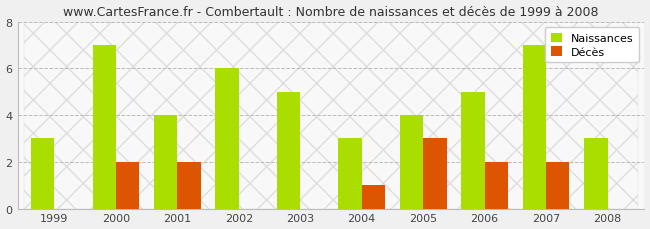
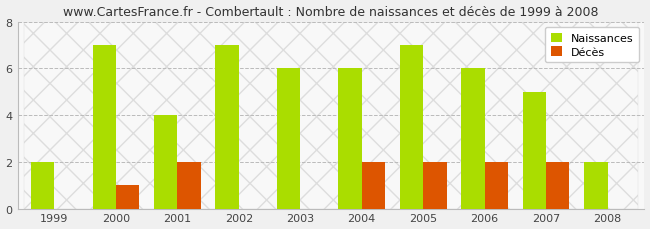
Naissances/1999: 3 -> 2
Décès/2000: 2 -> 1
Naissances/2002: 6 -> 7
Naissances/2003: 5 -> 6
Naissances/2004: 3 -> 6
Décès/2004: 1 -> 2
Naissances/2005: 4 -> 7
Décès/2005: 3 -> 2
Naissances/2006: 5 -> 6
Naissances/2007: 7 -> 5
Naissances/2008: 3 -> 2
